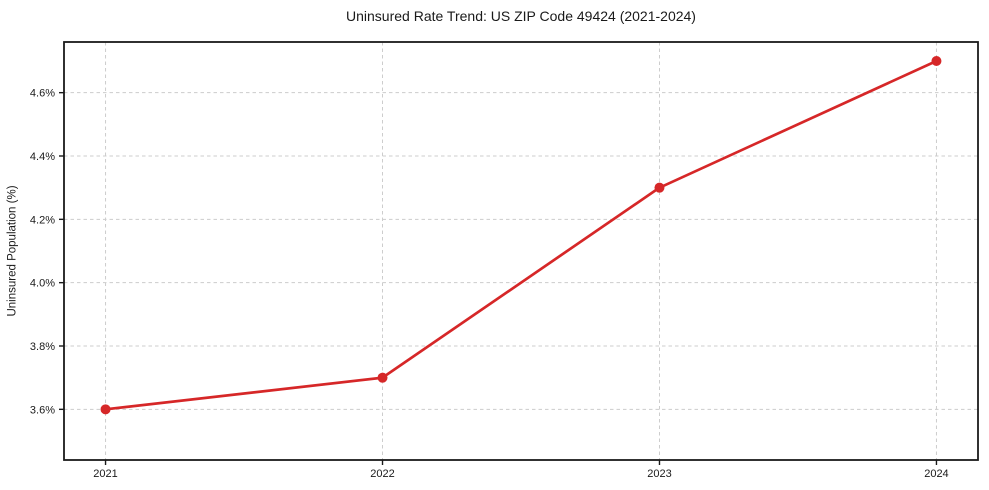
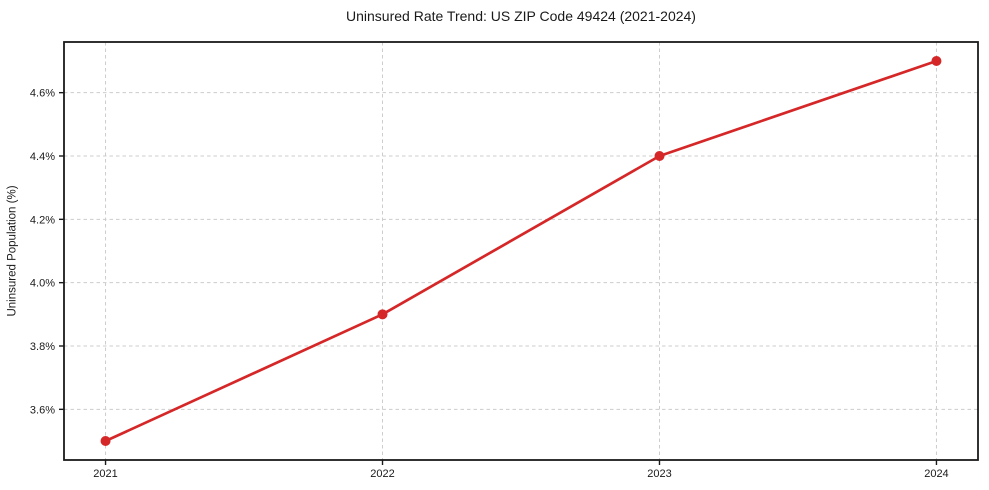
2021: 3.6% -> 3.5%
2022: 3.7% -> 3.9%
2023: 4.3% -> 4.4%
